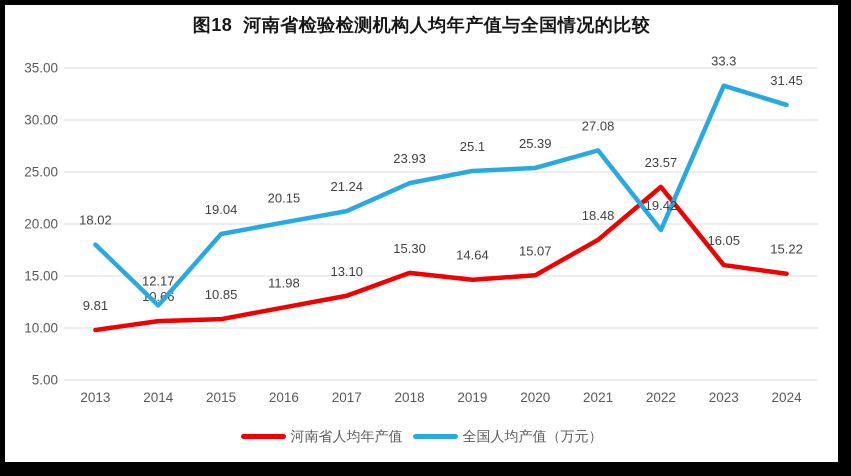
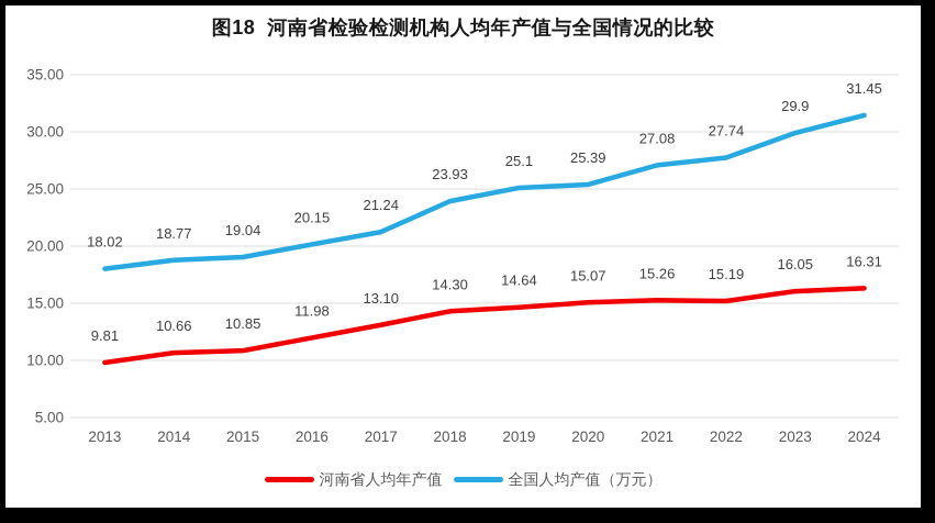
全国人均产值（万元）/2014: 12.17 -> 18.77
河南省人均年产值/2018: 15.30 -> 14.30
河南省人均年产值/2021: 18.48 -> 15.26
河南省人均年产值/2022: 23.57 -> 15.19
全国人均产值（万元）/2022: 19.42 -> 27.74
全国人均产值（万元）/2023: 33.3 -> 29.9
河南省人均年产值/2024: 15.22 -> 16.31
